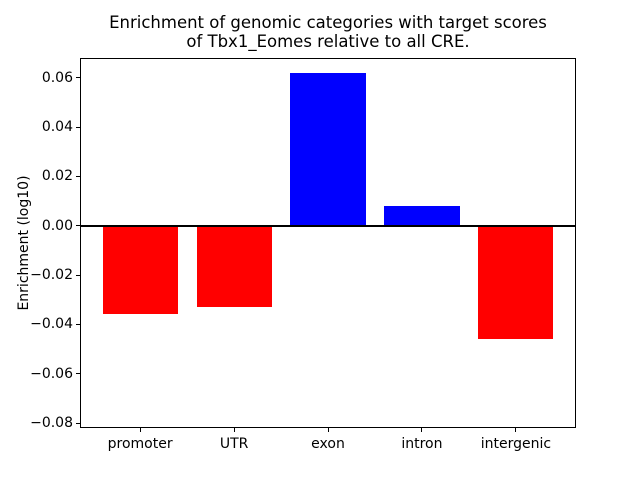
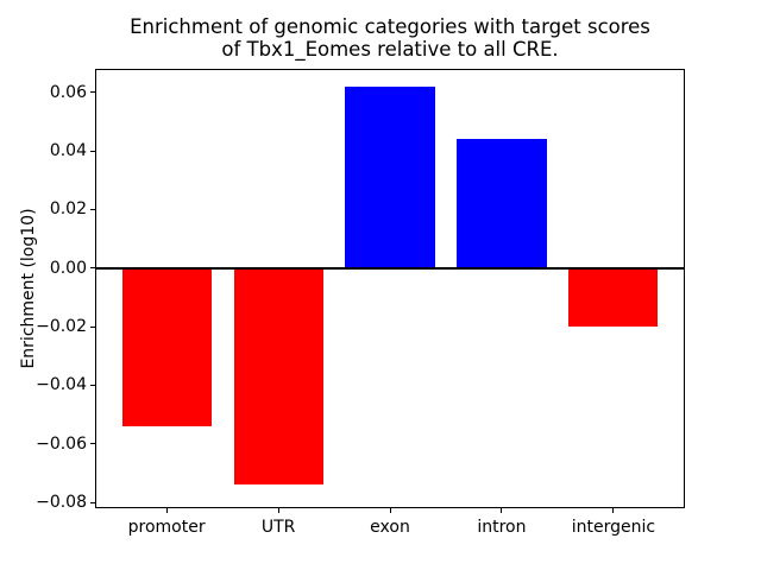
promoter: -0.036 -> -0.054
UTR: -0.033 -> -0.074
intron: 0.008 -> 0.044
intergenic: -0.046 -> -0.020
